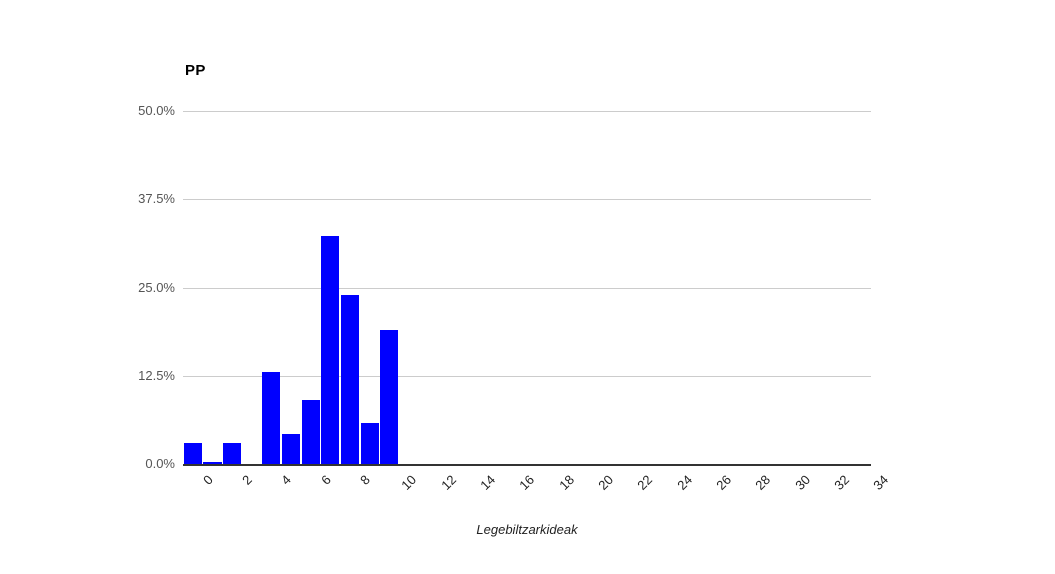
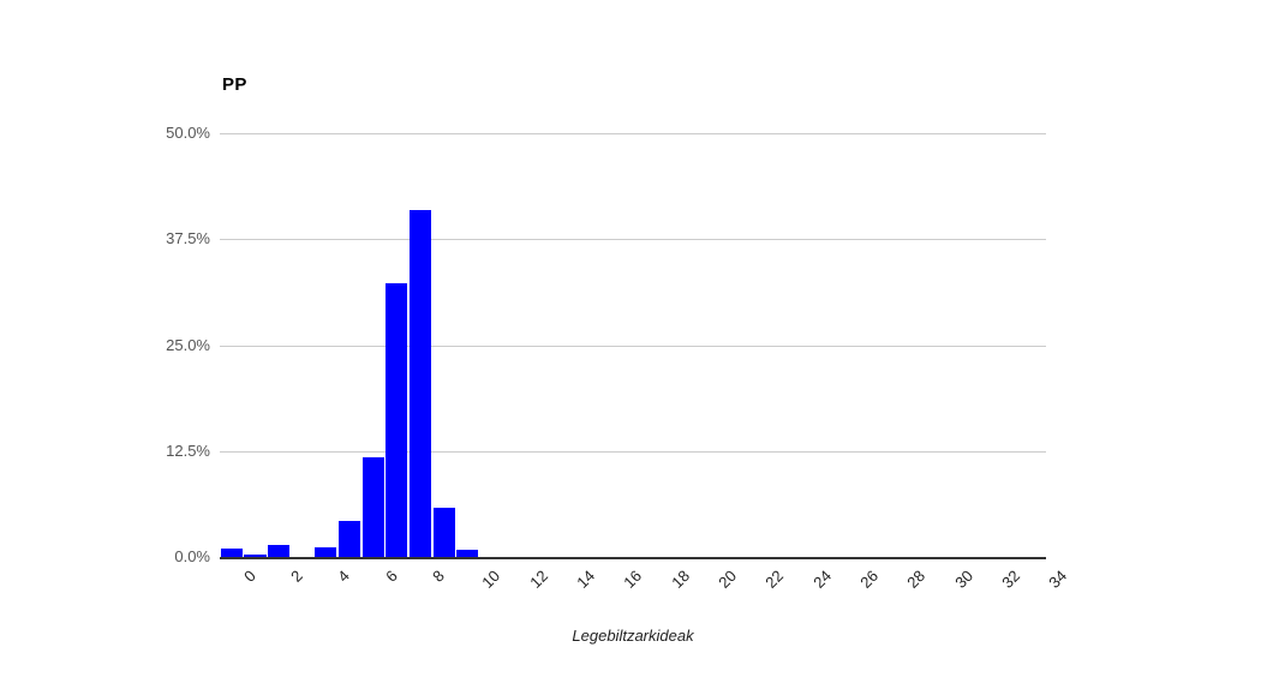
0: 3% -> 1%
2: 3% -> 1%
4: 13% -> 1%
6: 9% -> 12%
8: 24% -> 41%
10: 19% -> 1%
